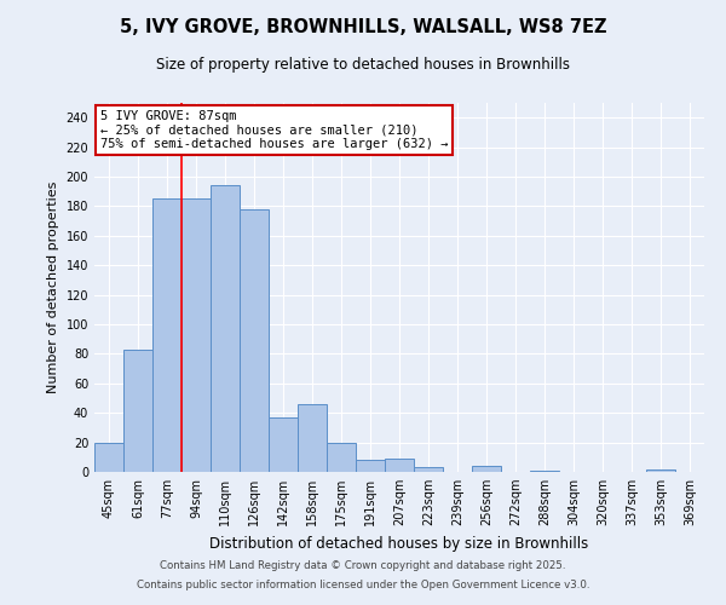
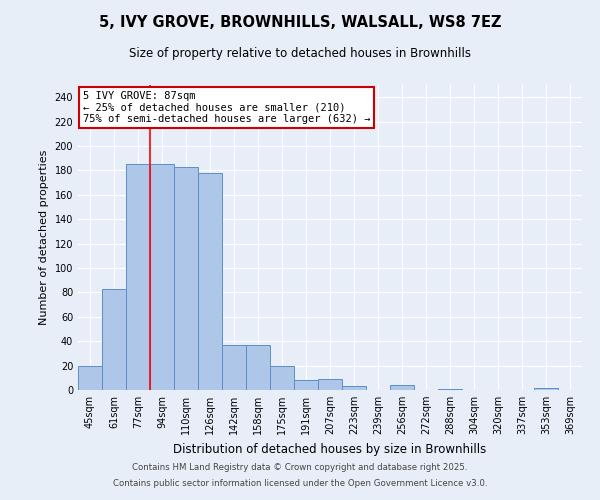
110sqm: 194 -> 183
158sqm: 46 -> 37
